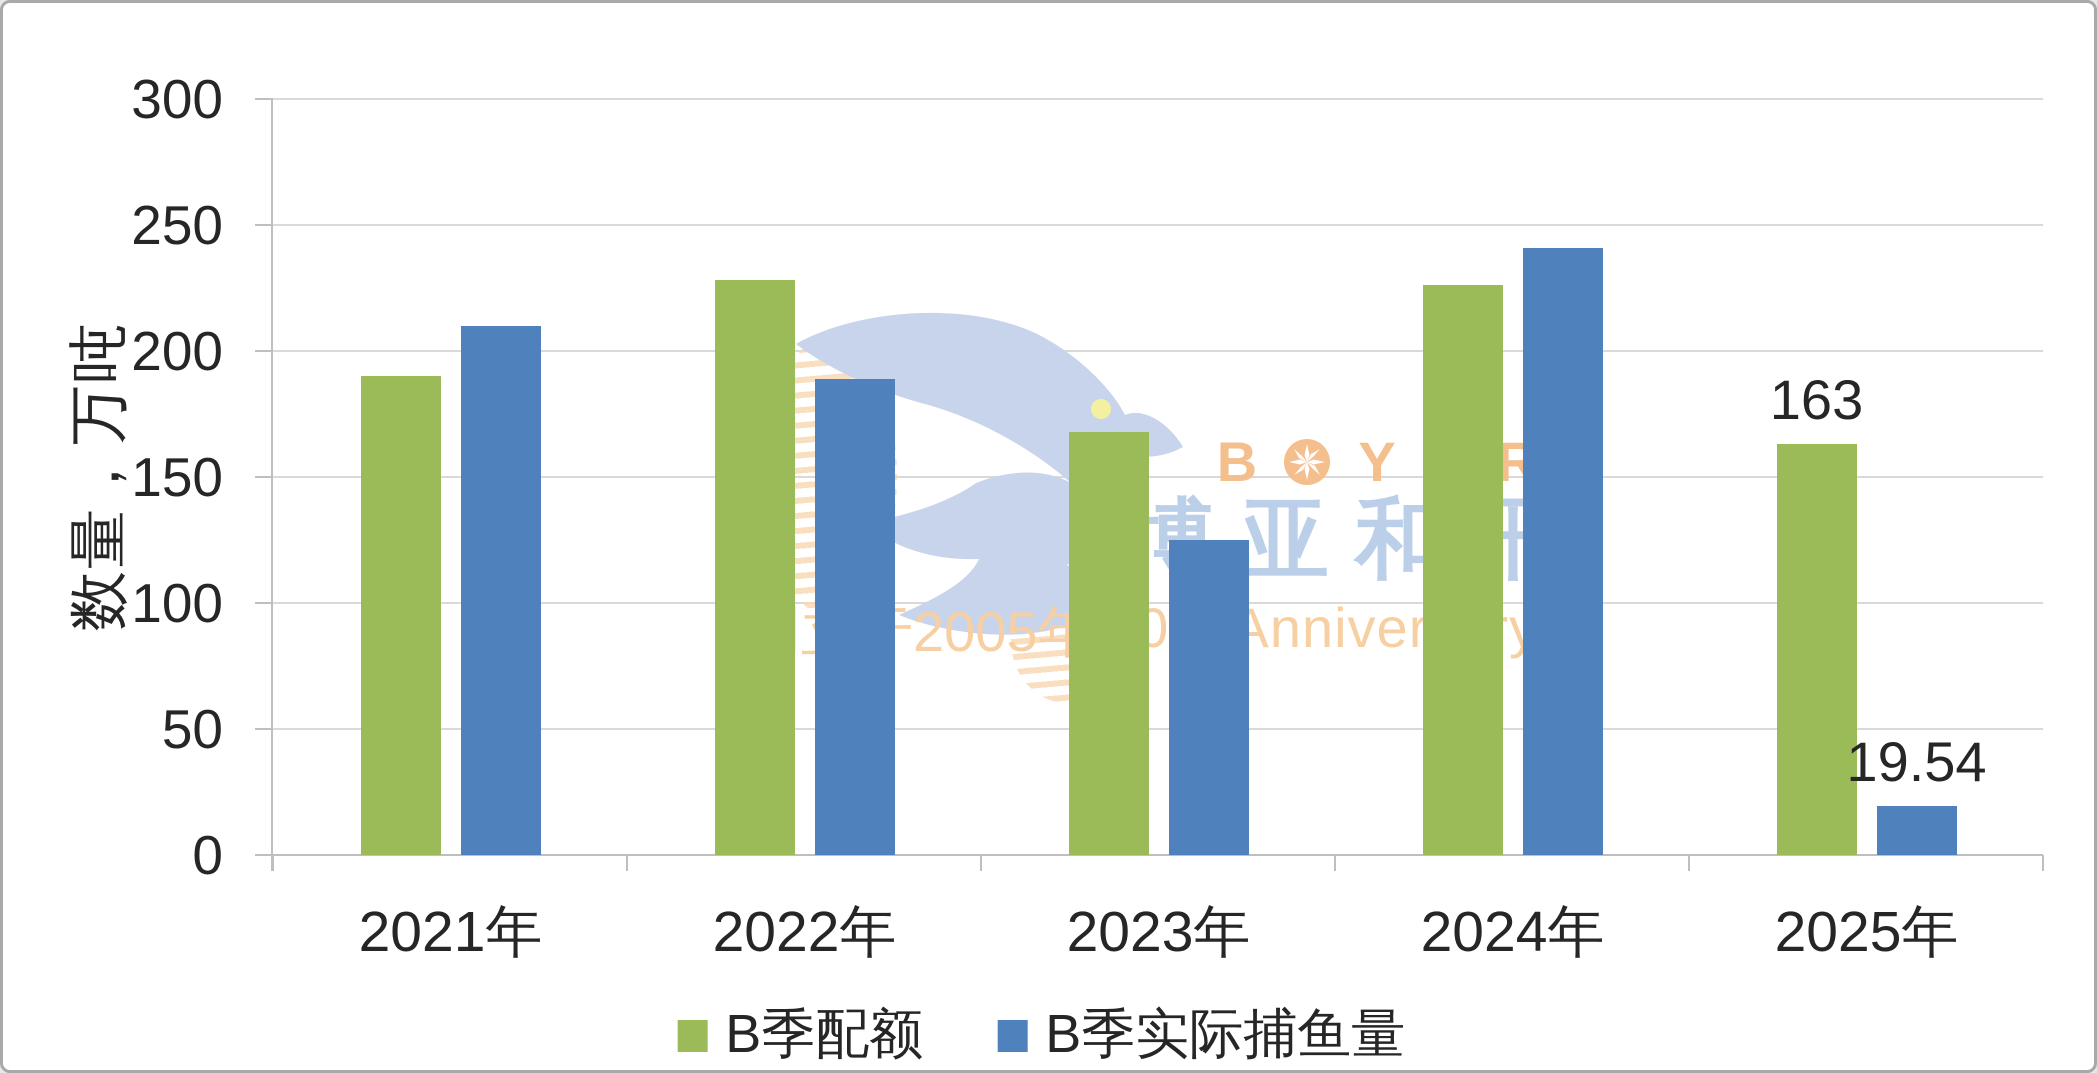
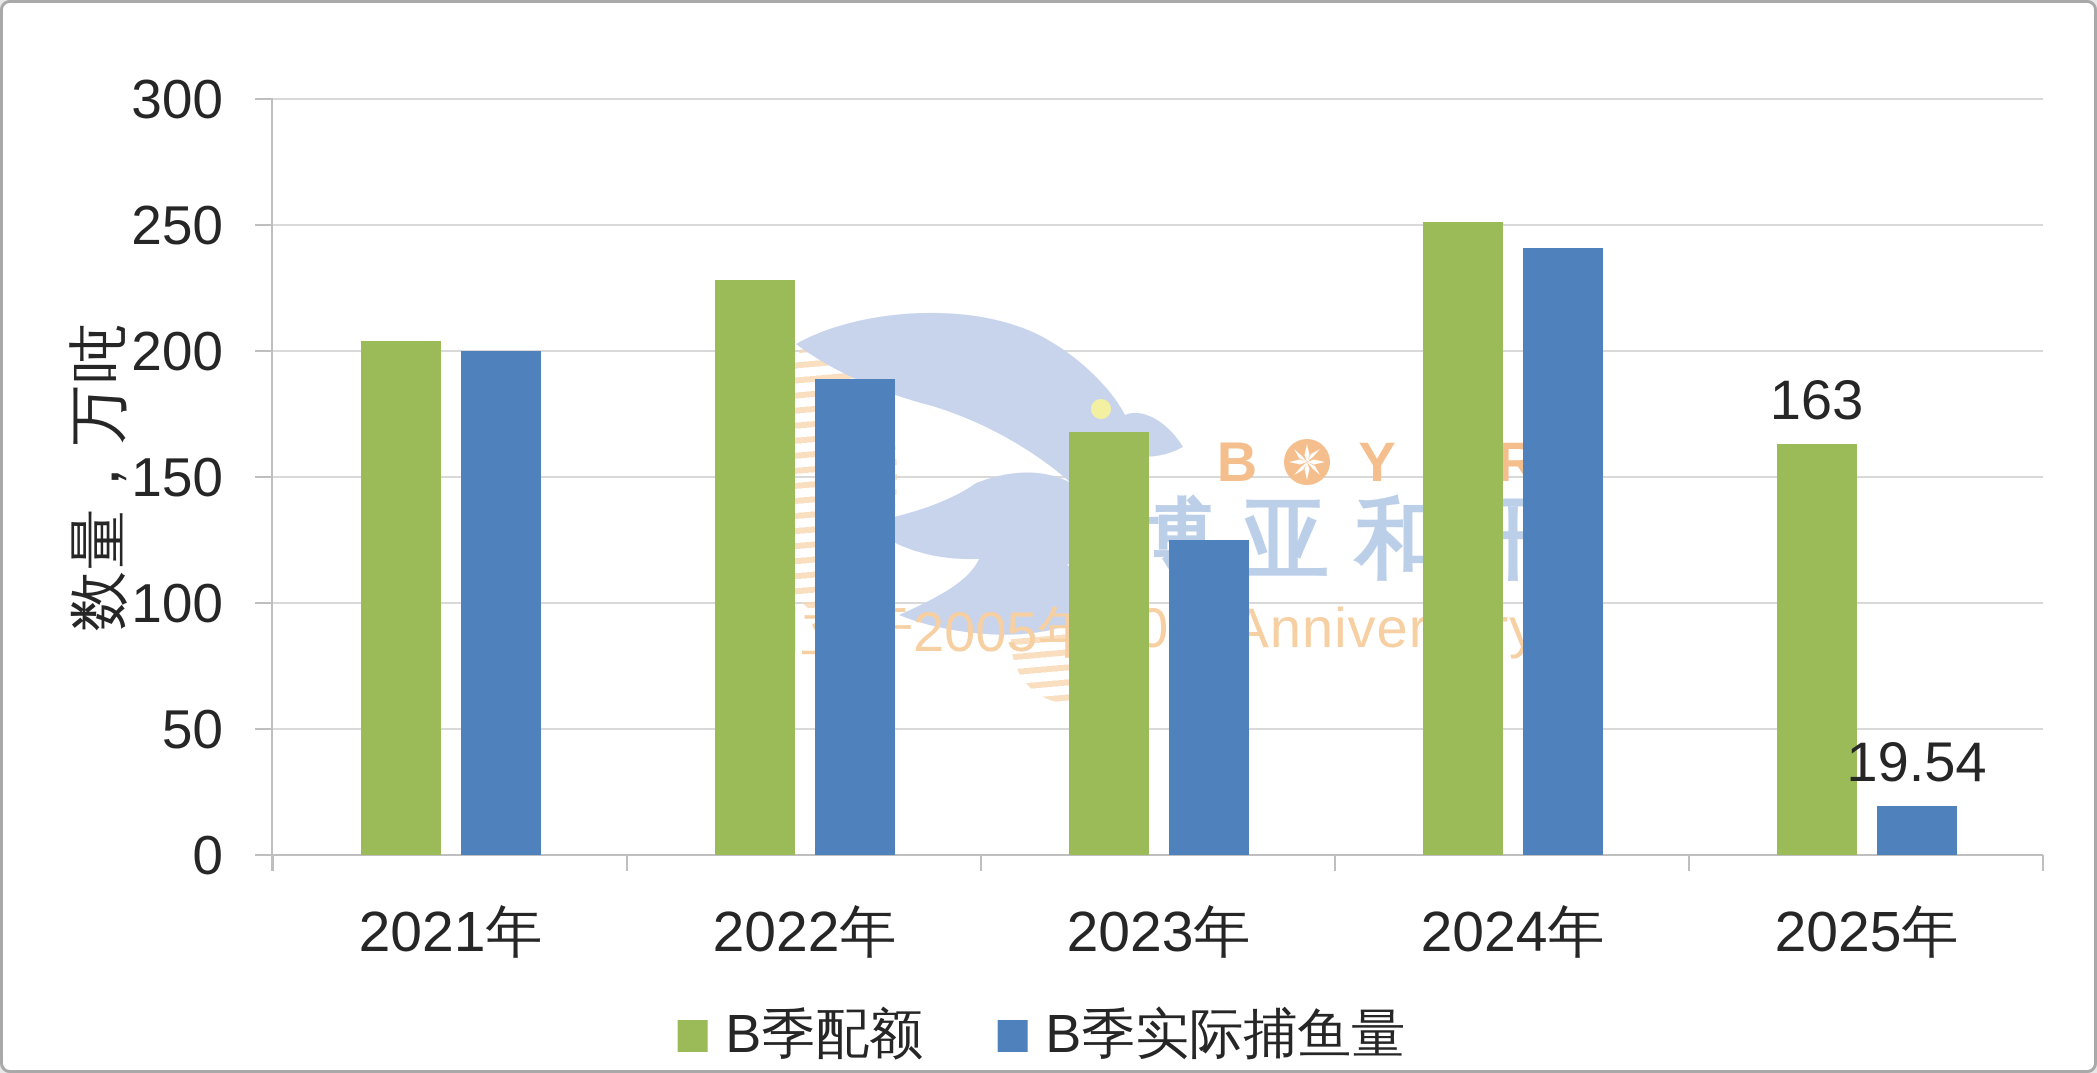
B季配额/2021年: 190 -> 204
B季实际捕鱼量/2021年: 210 -> 200
B季配额/2024年: 226 -> 251
